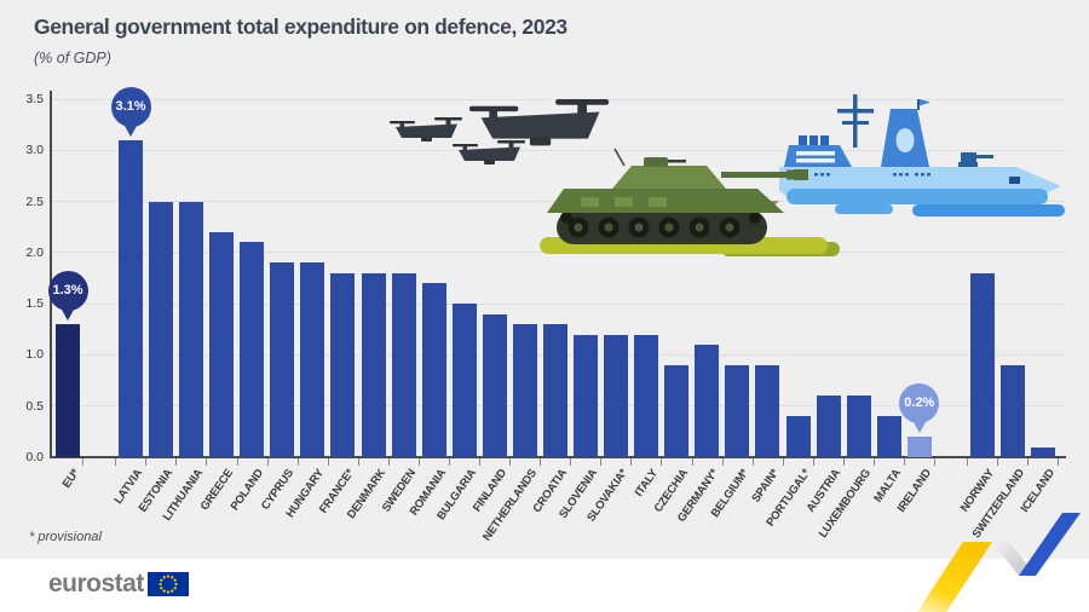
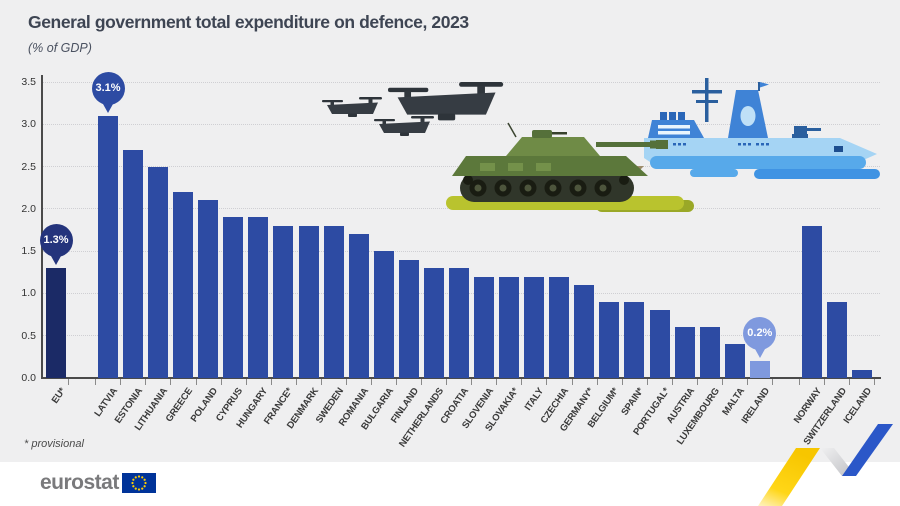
ESTONIA: 2.5 -> 2.7
CZECHIA: 0.9 -> 1.2
PORTUGAL*: 0.4 -> 0.8
